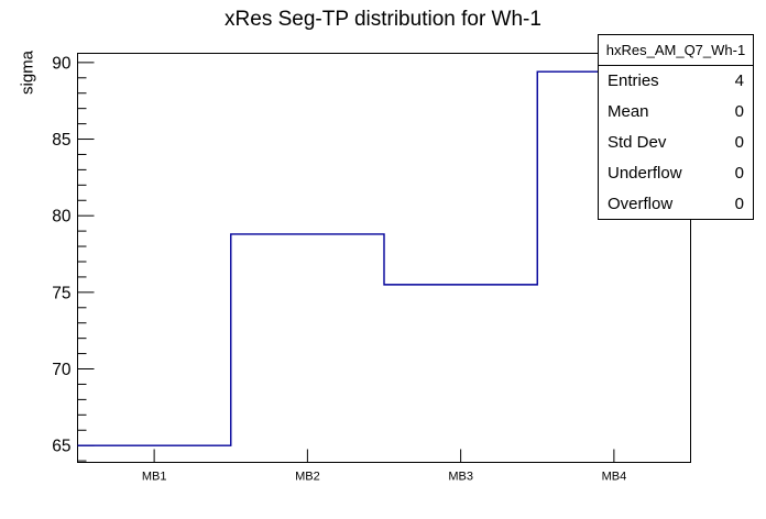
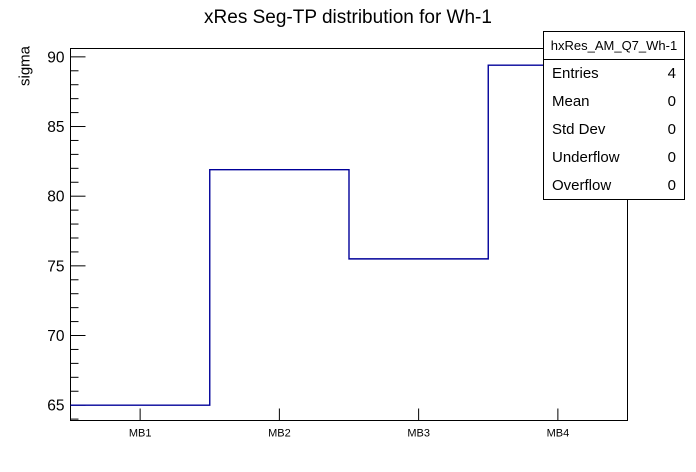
MB2: 78.8 -> 81.9
